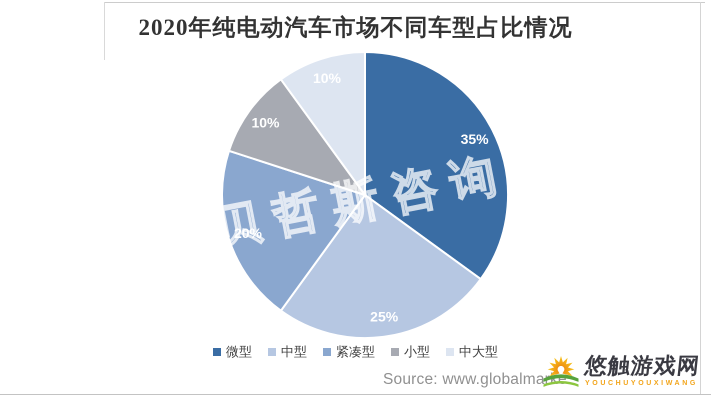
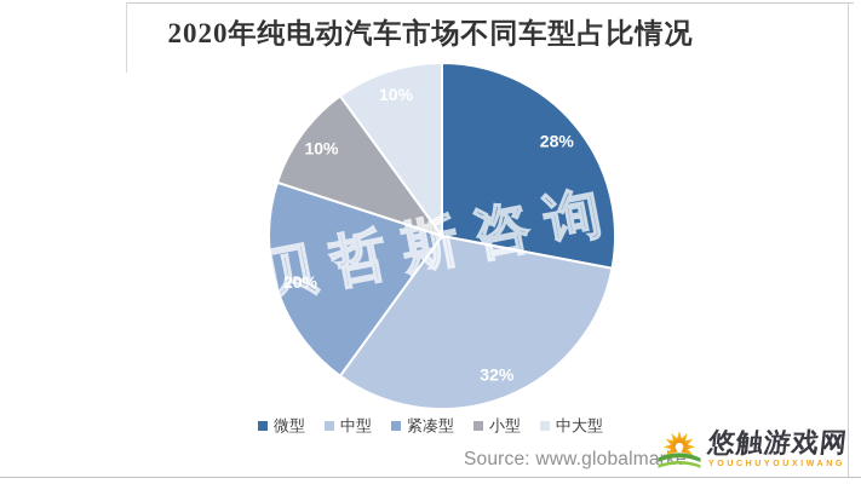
微型: 35% -> 28%
中型: 25% -> 32%
